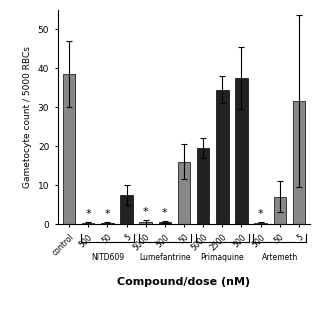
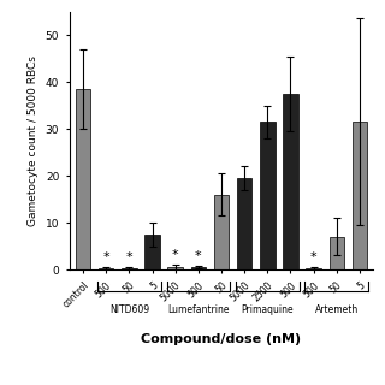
2500: 34.5 -> 31.5
